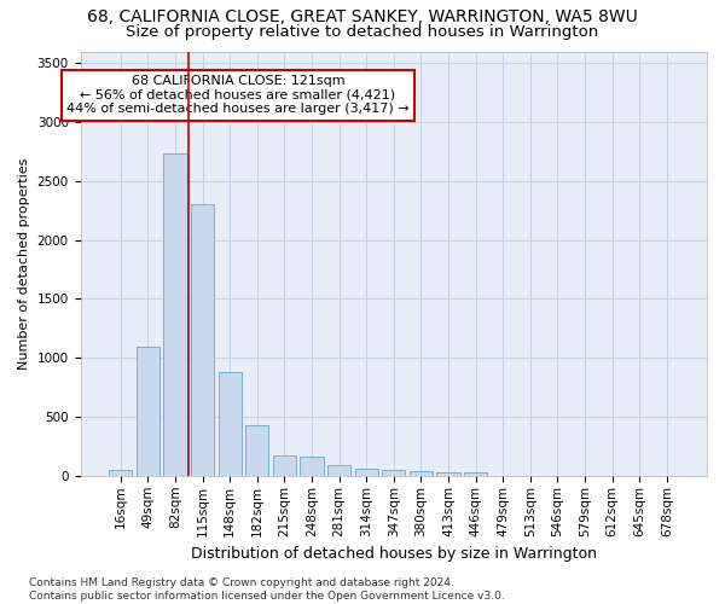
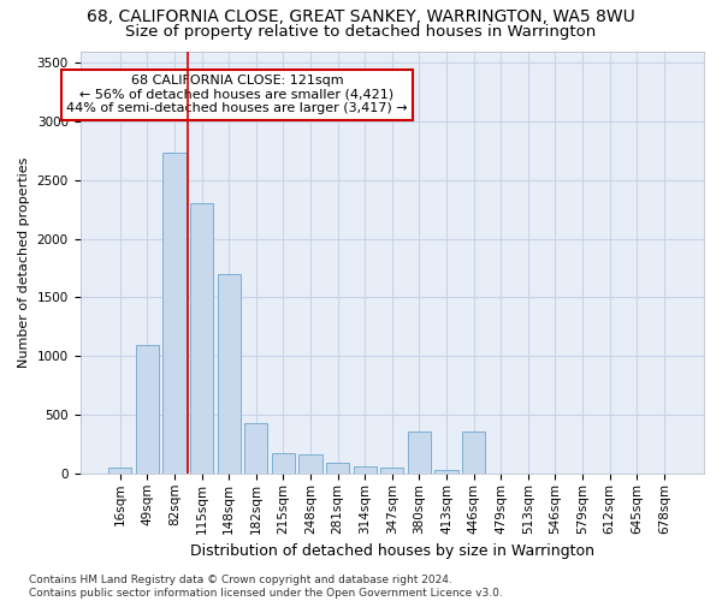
148sqm: 880 -> 1700
380sqm: 40 -> 360
446sqm: 20 -> 360
